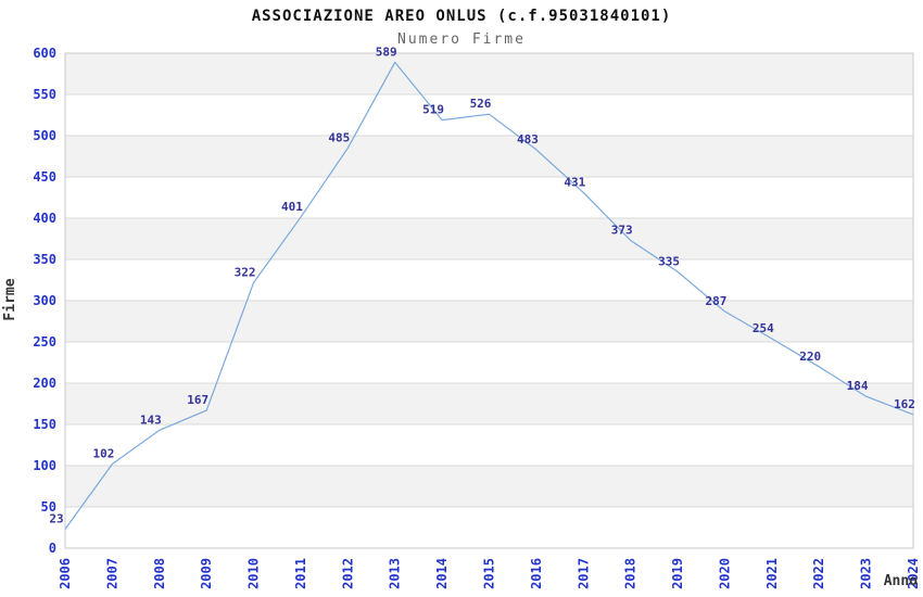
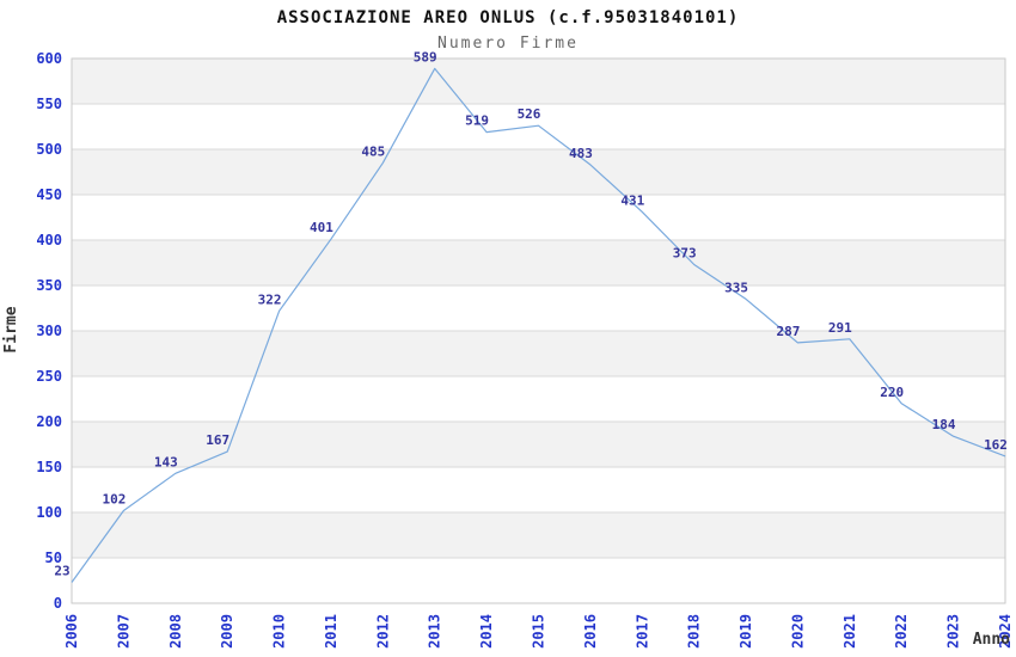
2021: 254 -> 291
